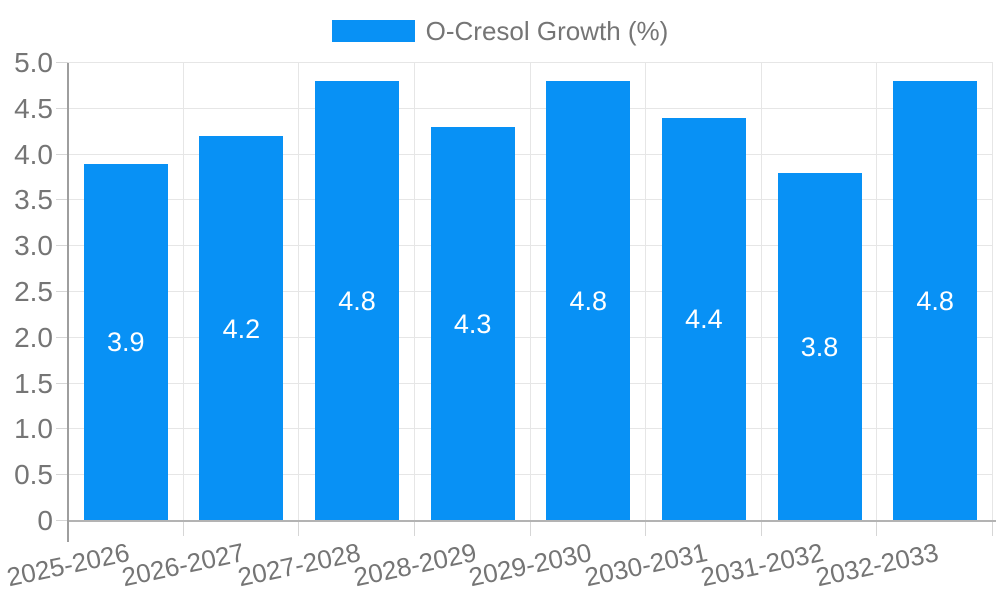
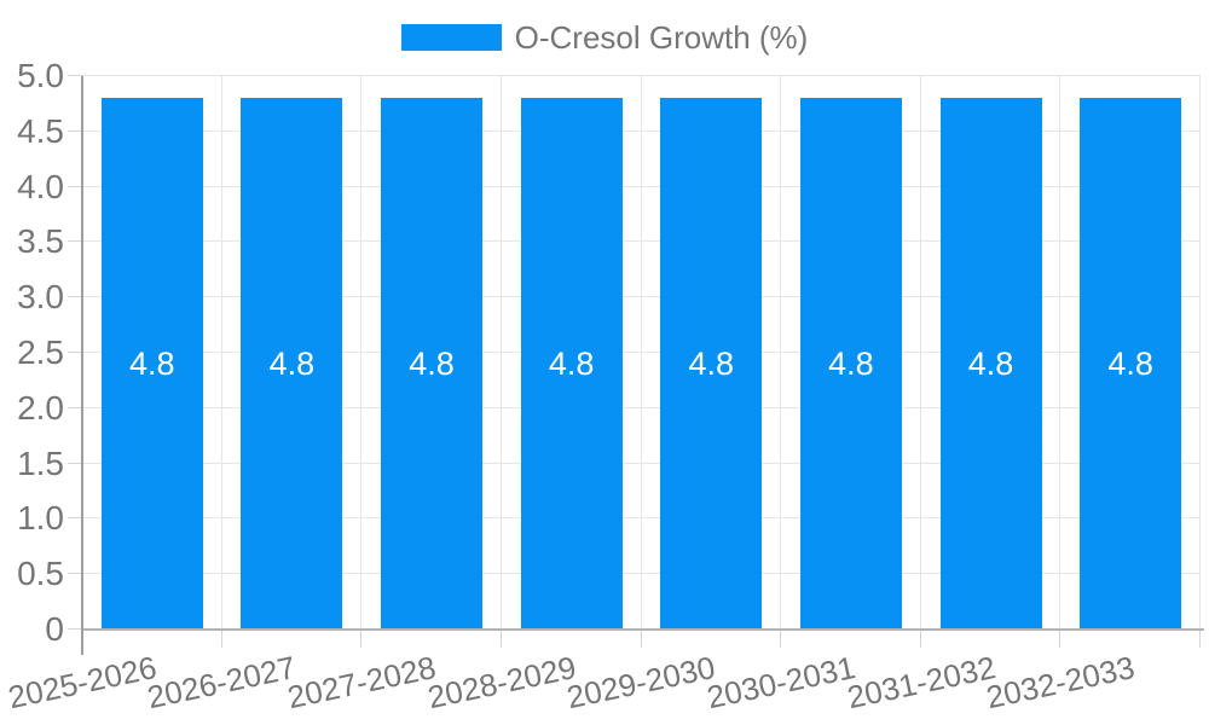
2025-2026: 3.9 -> 4.8
2026-2027: 4.2 -> 4.8
2028-2029: 4.3 -> 4.8
2030-2031: 4.4 -> 4.8
2031-2032: 3.8 -> 4.8
